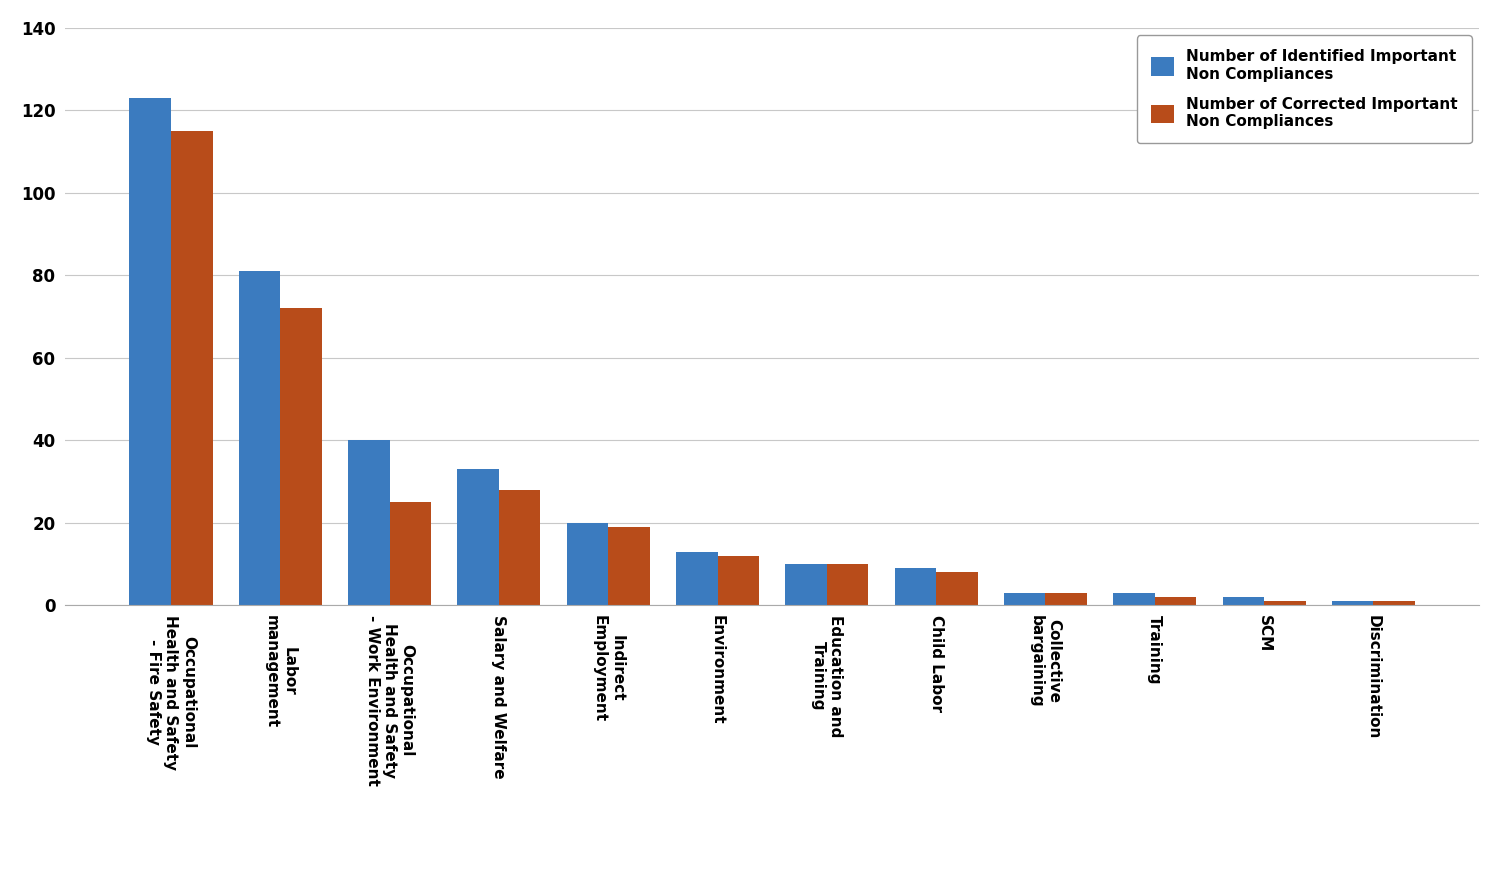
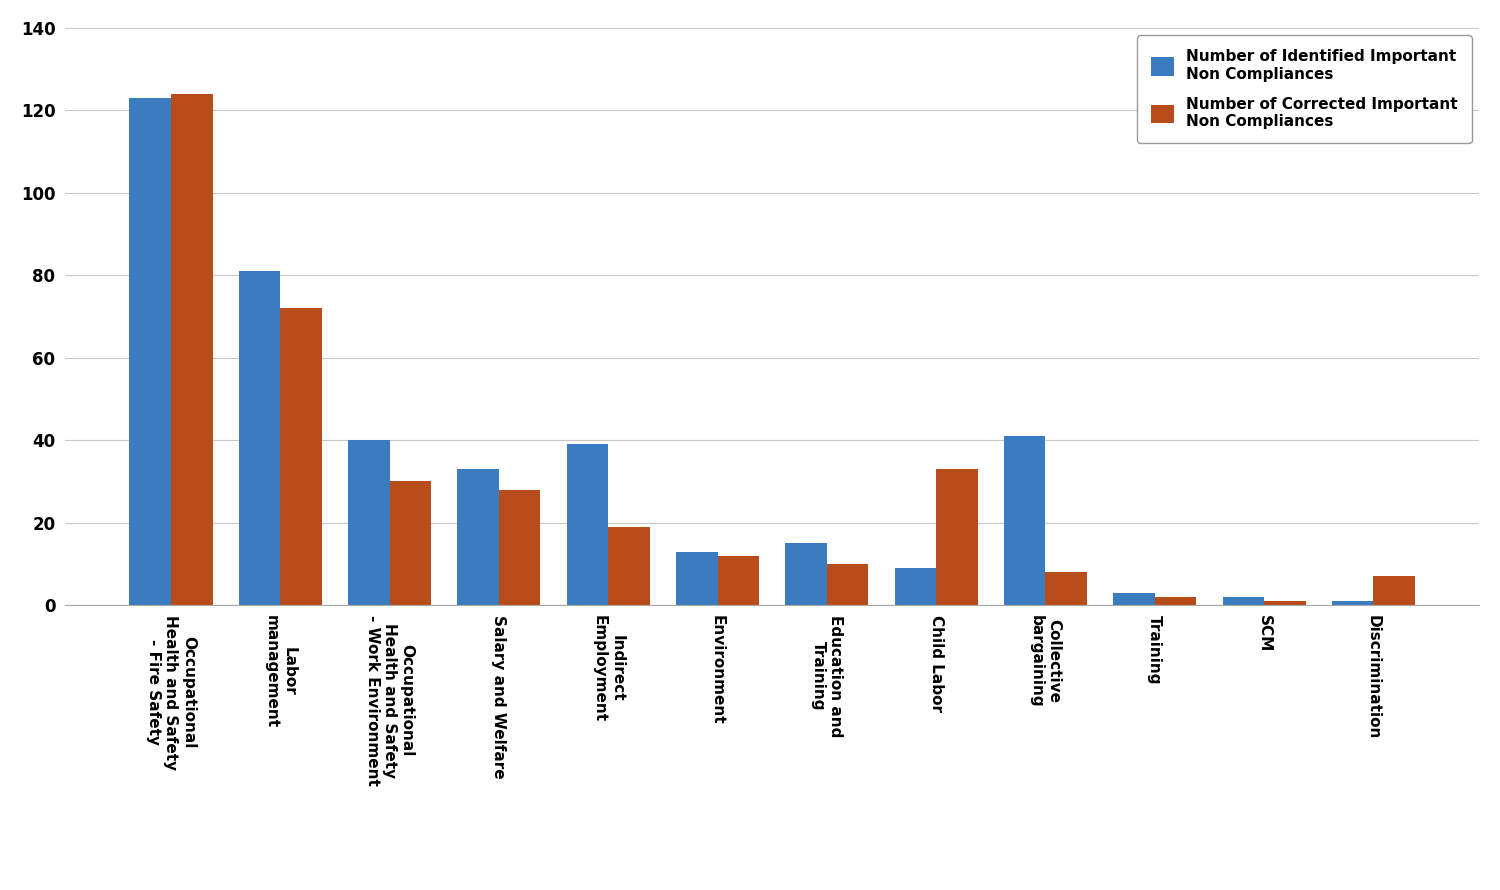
Number of Corrected Important Non Compliances/Occupational Health and Safety - Fire Safety: 115 -> 124
Number of Corrected Important Non Compliances/Occupational Health and Safety - Work Environment: 25 -> 30
Number of Identified Important Non Compliances/Indirect Employment: 20 -> 39
Number of Identified Important Non Compliances/Education and Training: 10 -> 15
Number of Corrected Important Non Compliances/Child Labor: 8 -> 33
Number of Identified Important Non Compliances/Collective bargaining: 3 -> 41
Number of Corrected Important Non Compliances/Collective bargaining: 3 -> 8
Number of Corrected Important Non Compliances/Discrimination: 1 -> 7
